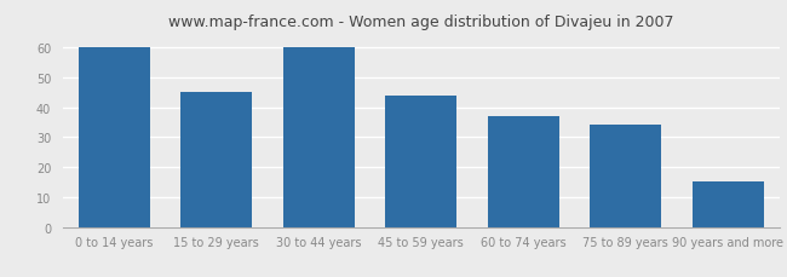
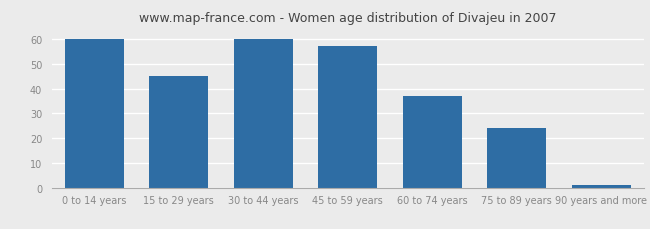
45 to 59 years: 44 -> 57
75 to 89 years: 34 -> 24
90 years and more: 15 -> 1
